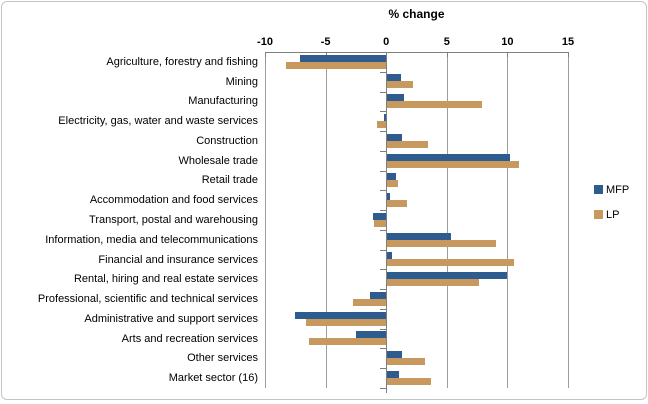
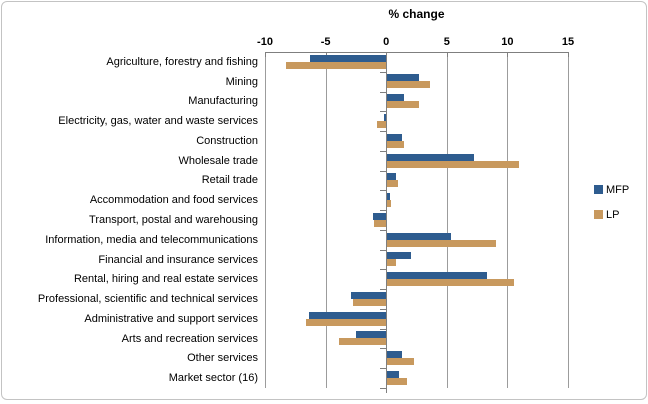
MFP/Agriculture, forestry and fishing: -7.1 -> -6.3
MFP/Mining: 1.1 -> 2.6
LP/Mining: 2.1 -> 3.5
LP/Manufacturing: 7.8 -> 2.6
LP/Construction: 3.4 -> 1.4
MFP/Wholesale trade: 10.1 -> 7.2
LP/Accommodation and food services: 1.6 -> 0.3
MFP/Financial and insurance services: 0.4 -> 2.0
LP/Financial and insurance services: 10.5 -> 0.7
MFP/Rental, hiring and real estate services: 9.9 -> 8.2
LP/Rental, hiring and real estate services: 7.6 -> 10.5
MFP/Professional, scientific and technical services: -1.3 -> -2.9
MFP/Administrative and support services: -7.5 -> -6.4
LP/Arts and recreation services: -6.4 -> -3.9
LP/Other services: 3.1 -> 2.2
LP/Market sector (16): 3.6 -> 1.6
